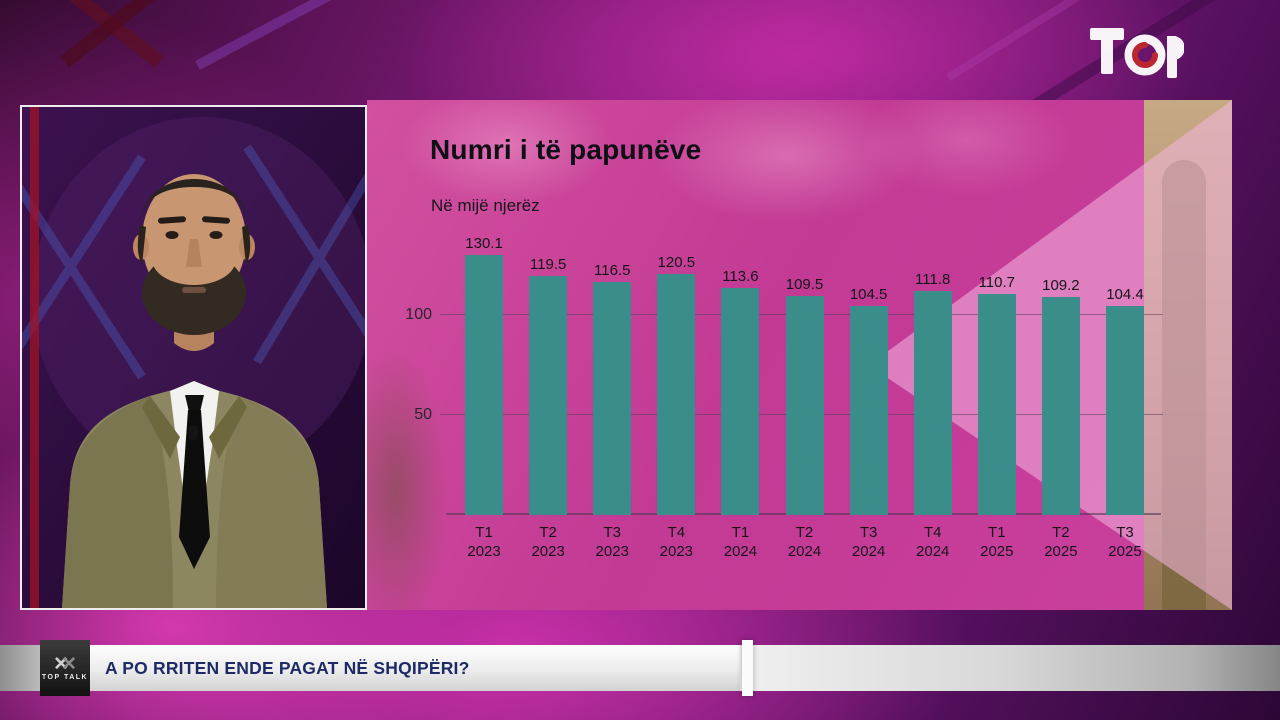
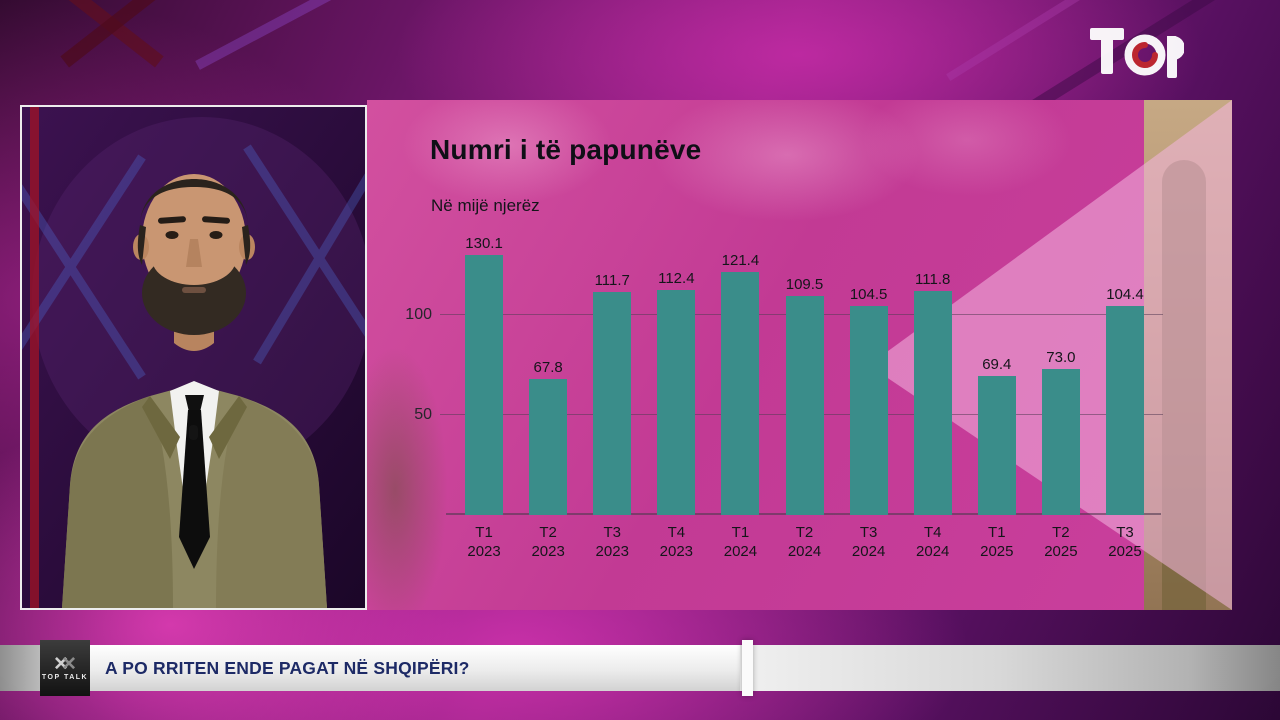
T2 2023: 119.5 -> 67.8
T3 2023: 116.5 -> 111.7
T4 2023: 120.5 -> 112.4
T1 2024: 113.6 -> 121.4
T1 2025: 110.7 -> 69.4
T2 2025: 109.2 -> 73.0
